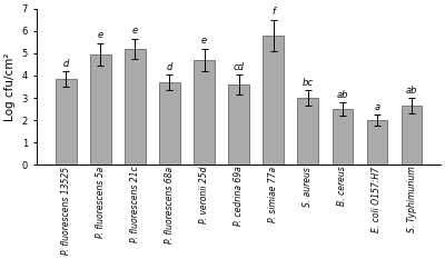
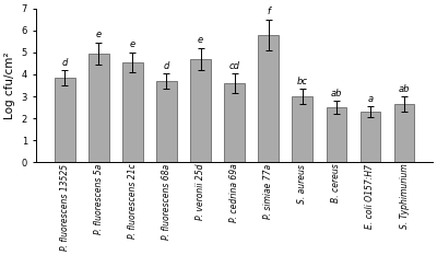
P. fluorescens 21c: 5.20 -> 4.55
E. coli O157:H7: 2.00 -> 2.30
